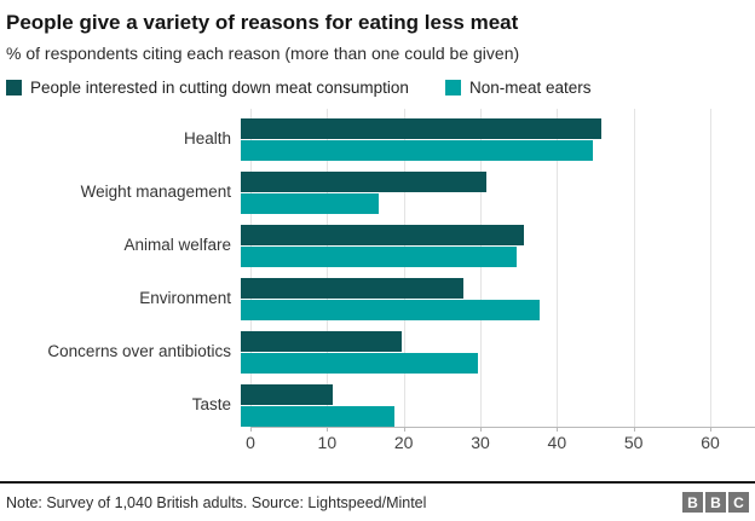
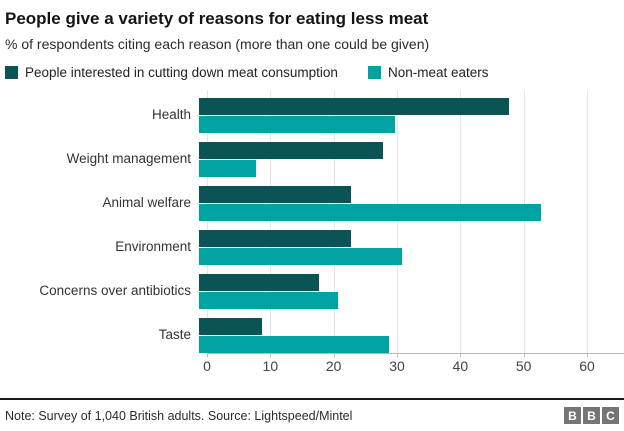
People interested in cutting down meat consumption/Health: 47 -> 49
Non-meat eaters/Health: 46 -> 31
People interested in cutting down meat consumption/Weight management: 32 -> 29
Non-meat eaters/Weight management: 18 -> 9
People interested in cutting down meat consumption/Animal welfare: 37 -> 24
Non-meat eaters/Animal welfare: 36 -> 54
People interested in cutting down meat consumption/Environment: 29 -> 24
Non-meat eaters/Environment: 39 -> 32
People interested in cutting down meat consumption/Concerns over antibiotics: 21 -> 19
Non-meat eaters/Concerns over antibiotics: 31 -> 22
People interested in cutting down meat consumption/Taste: 12 -> 10
Non-meat eaters/Taste: 20 -> 30
